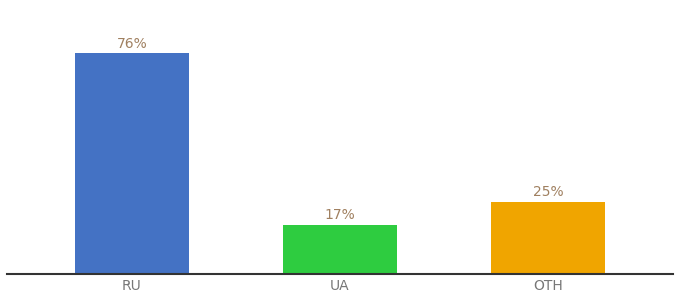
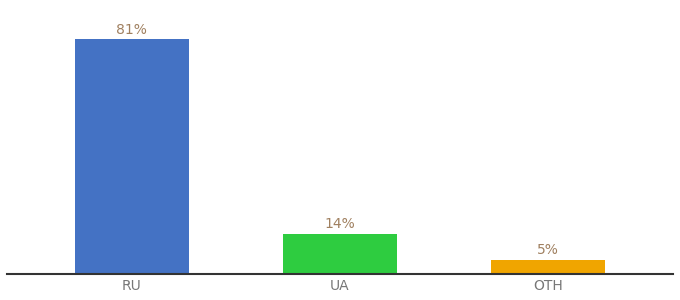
RU: 76% -> 81%
UA: 17% -> 14%
OTH: 25% -> 5%
